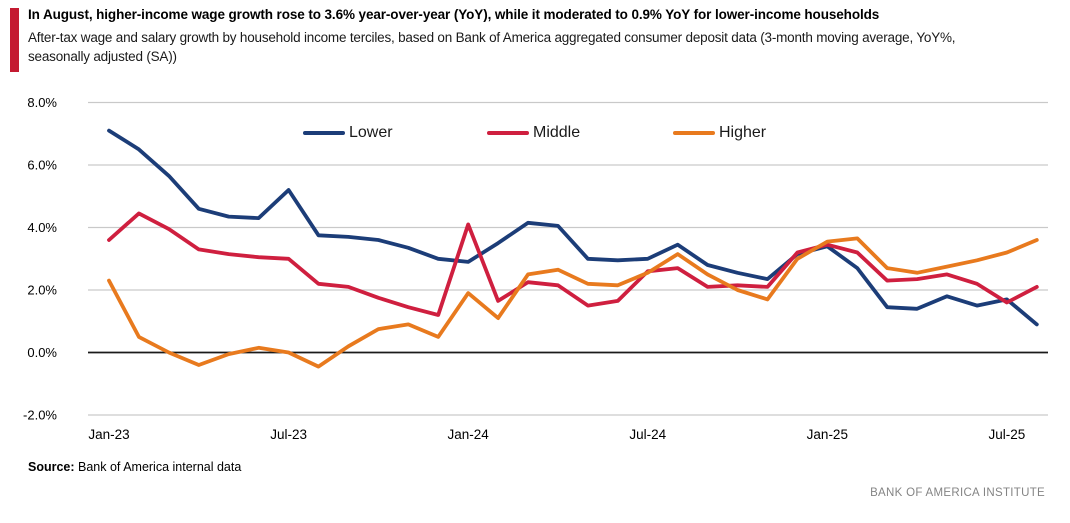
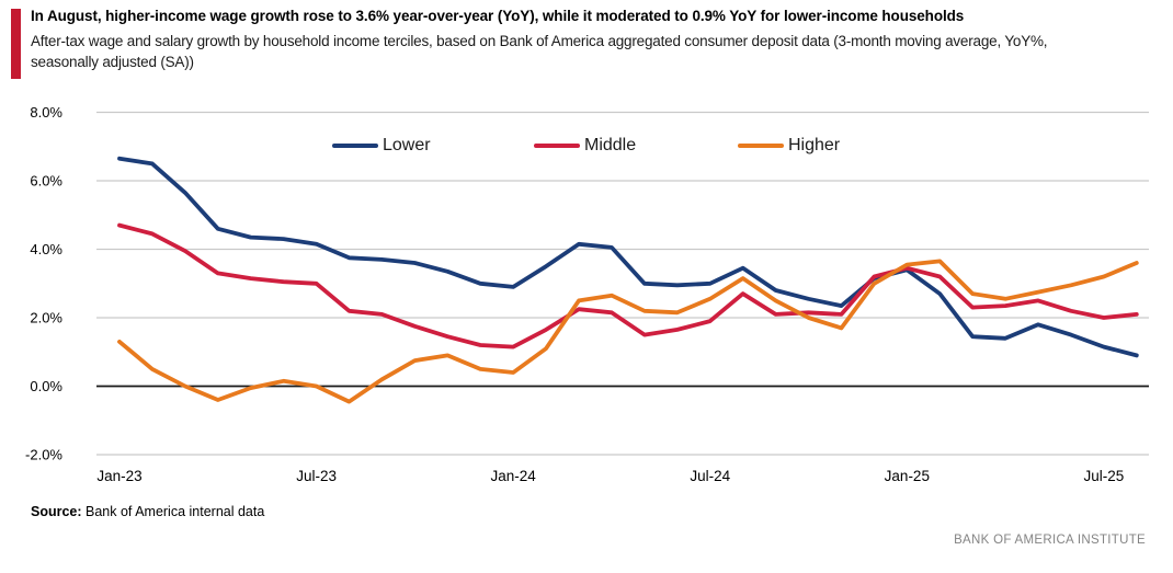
Lower/Jan-23: 7.1% -> 6.7%
Middle/Jan-23: 3.6% -> 4.7%
Higher/Jan-23: 2.3% -> 1.3%
Lower/Jul-23: 5.2% -> 4.2%
Middle/Jan-24: 4.1% -> 1.1%
Higher/Jan-24: 1.9% -> 0.4%
Middle/Jul-24: 2.6% -> 1.9%
Lower/Jul-25: 1.7% -> 1.1%
Middle/Jul-25: 1.6% -> 2.0%
